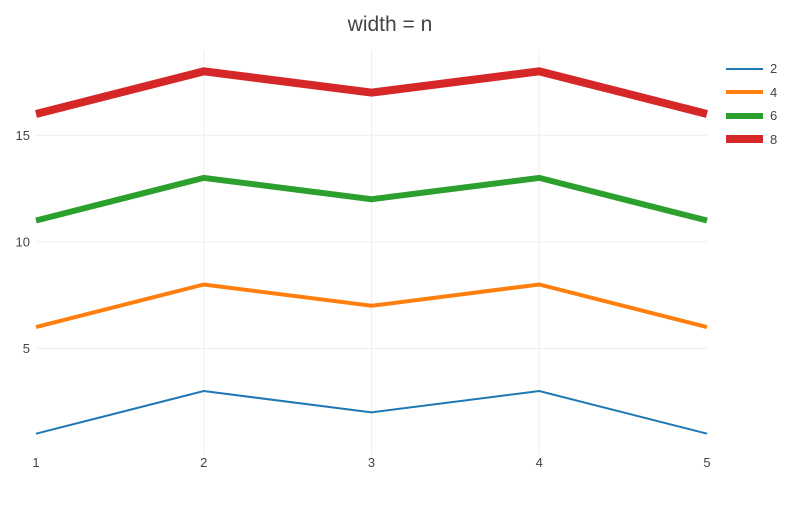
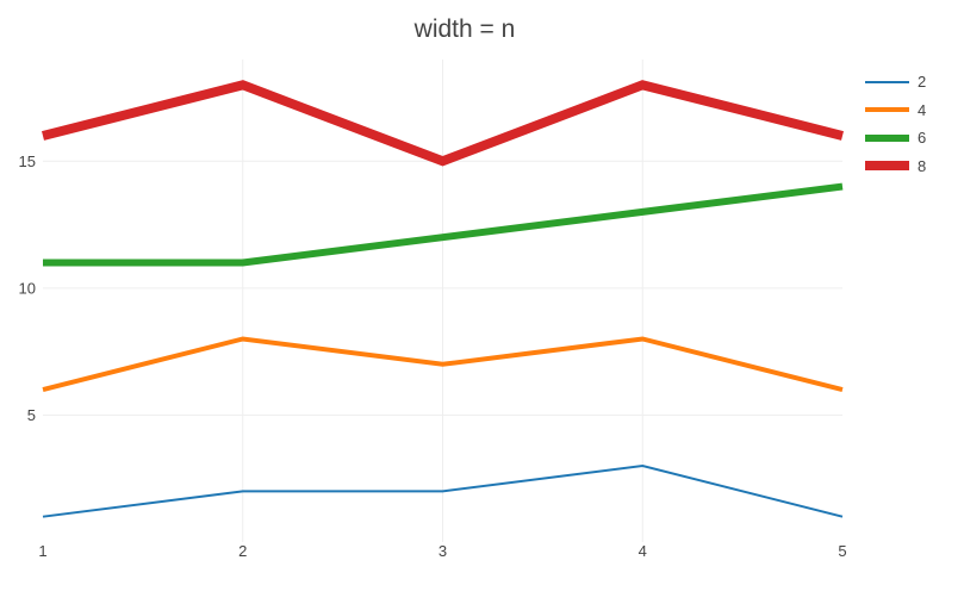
2/2: 3 -> 2
6/2: 13 -> 11
8/3: 17 -> 15
6/5: 11 -> 14
